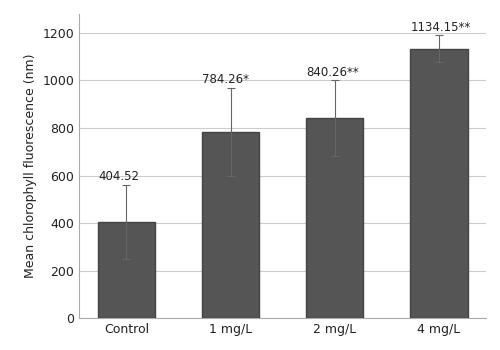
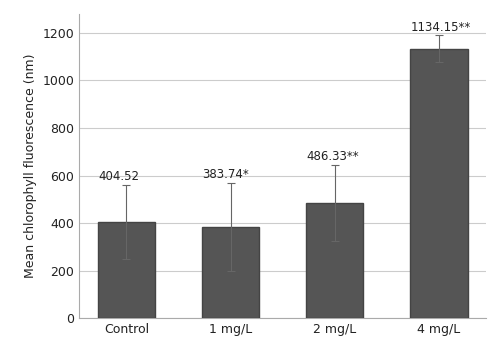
1 mg/L: 784.26* -> 383.74*
2 mg/L: 840.26** -> 486.33**
